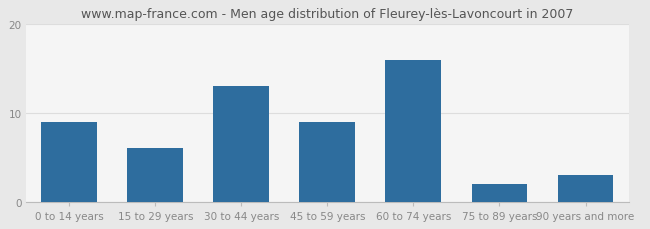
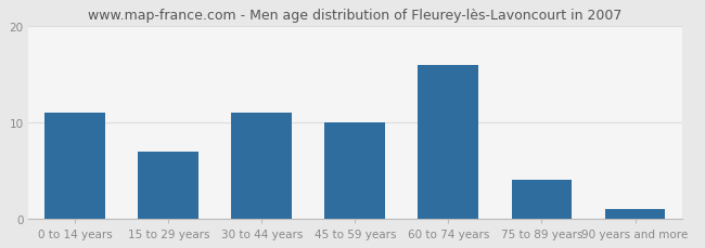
0 to 14 years: 9 -> 11
15 to 29 years: 6 -> 7
30 to 44 years: 13 -> 11
45 to 59 years: 9 -> 10
75 to 89 years: 2 -> 4
90 years and more: 3 -> 1
